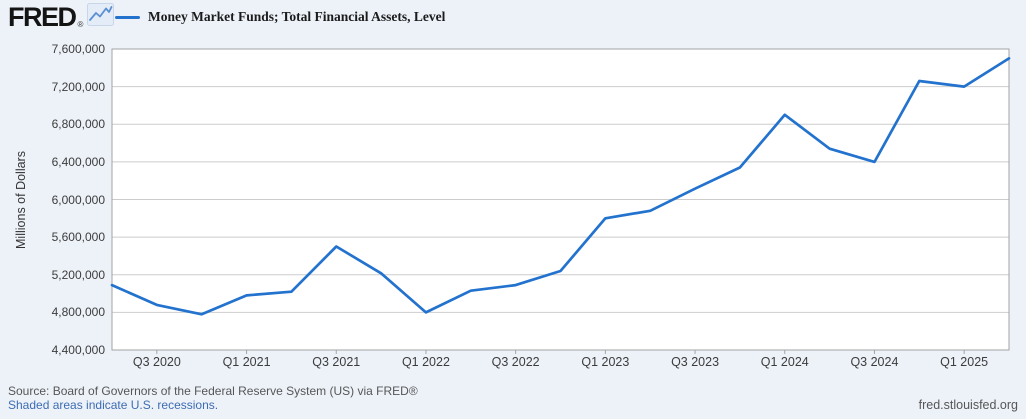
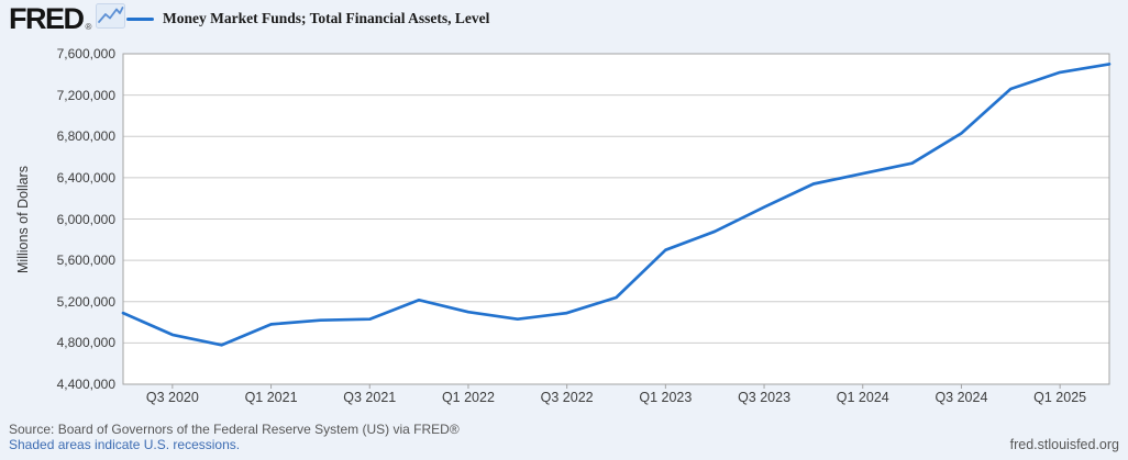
Q3 2021: 5500000 -> 5000000
Q1 2022: 4800000 -> 5100000
Q1 2023: 5800000 -> 5700000
Q1 2024: 6900000 -> 6400000
Q3 2024: 6400000 -> 6800000
Q1 2025: 7200000 -> 7400000
